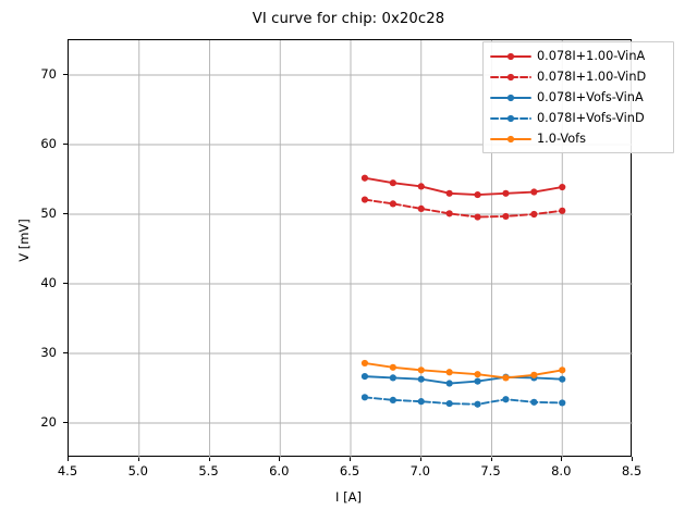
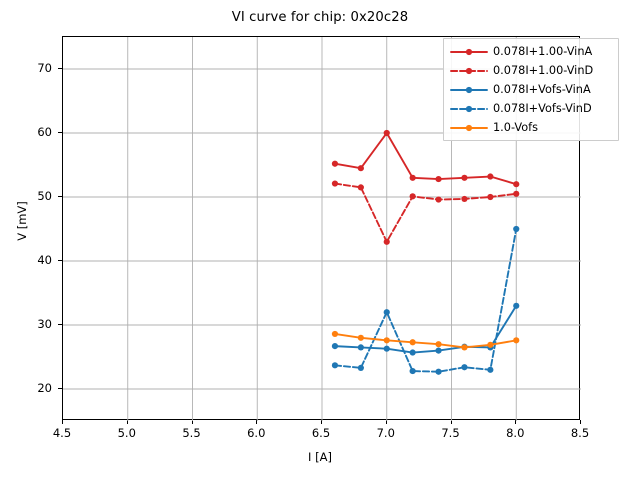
0.078I+1.00-VinA/7.0: 54 -> 60
0.078I+1.00-VinD/7.0: 51 -> 43
0.078I+Vofs-VinD/7.0: 23 -> 32
0.078I+1.00-VinA/8.0: 54 -> 52
0.078I+Vofs-VinA/8.0: 26 -> 33
0.078I+Vofs-VinD/8.0: 23 -> 45
